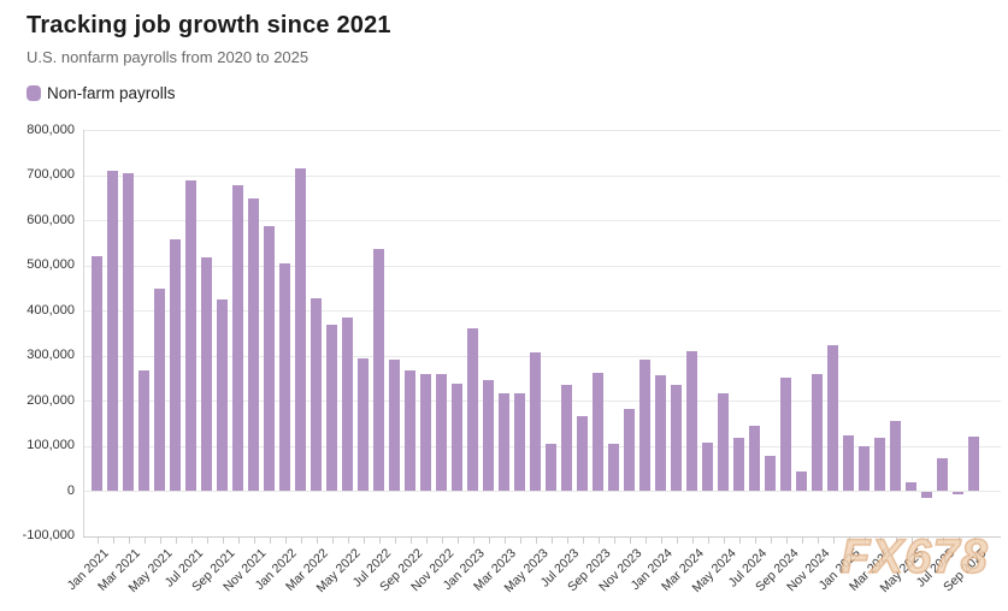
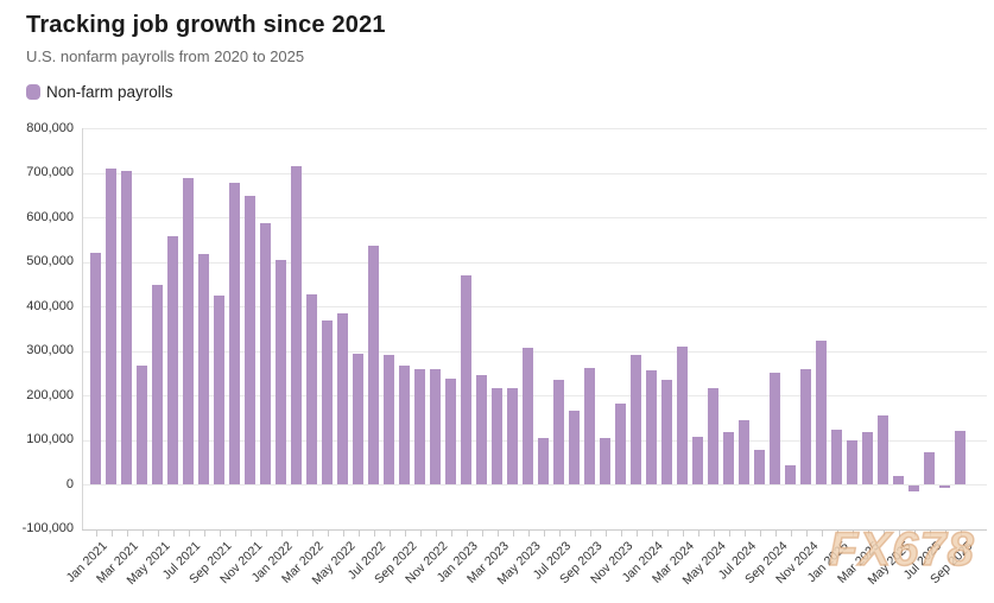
Jan 2023: 360000 -> 470000
